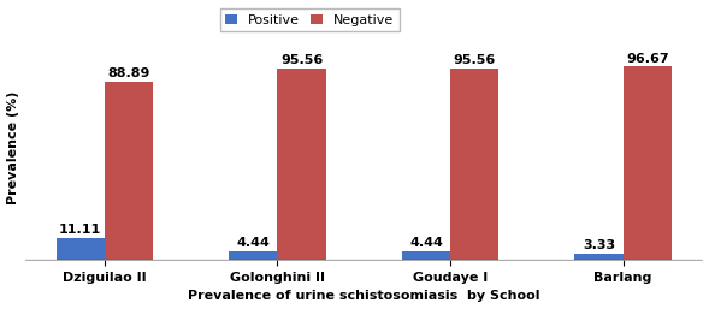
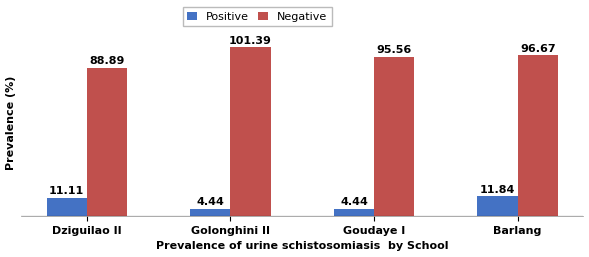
Negative/Golonghini II: 95.56 -> 101.39
Positive/Barlang: 3.33 -> 11.84
